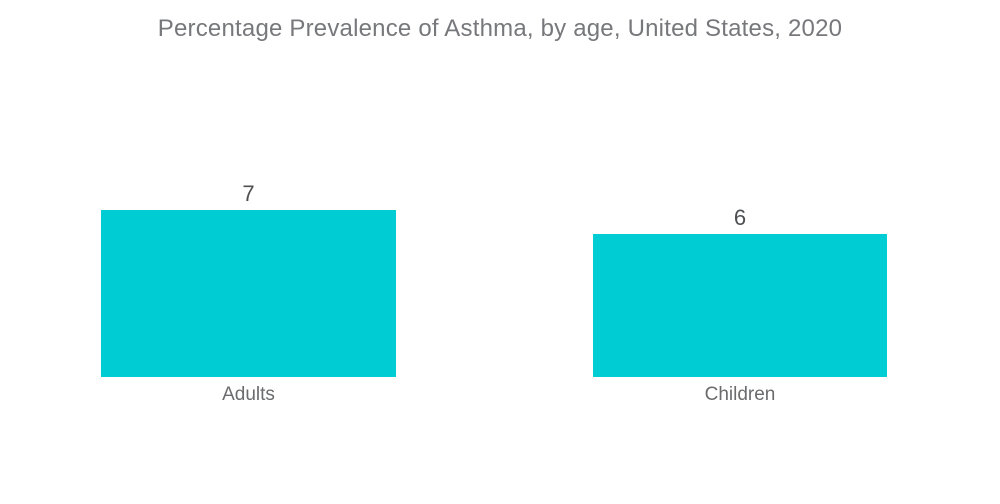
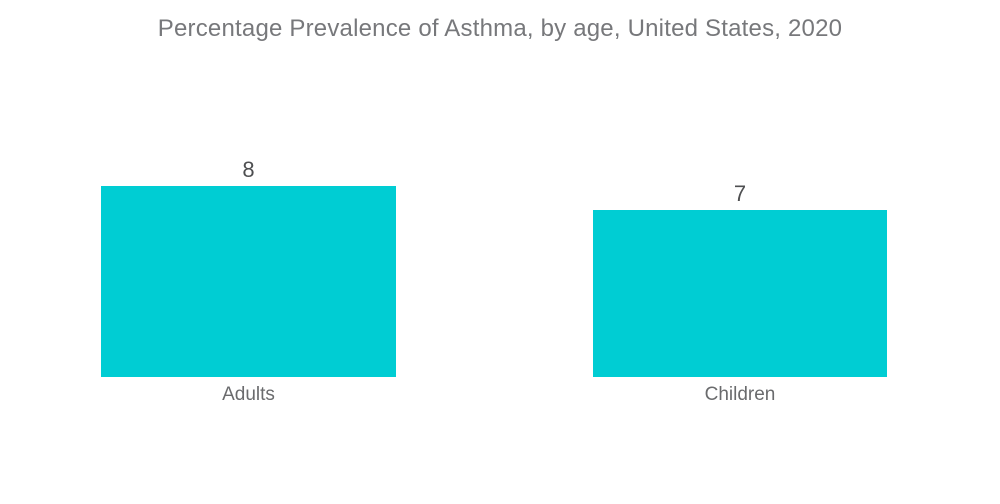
Adults: 7 -> 8
Children: 6 -> 7
